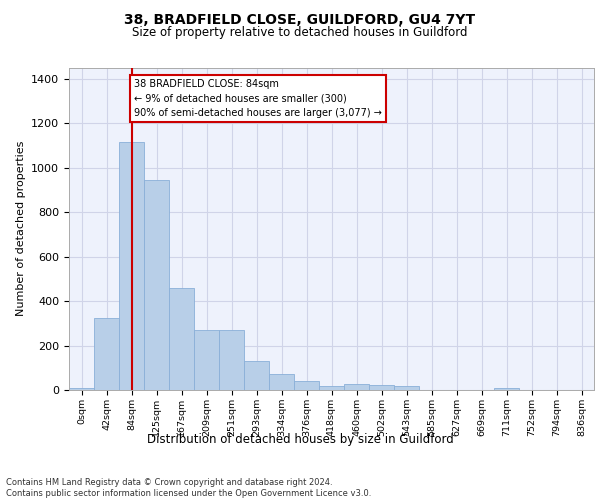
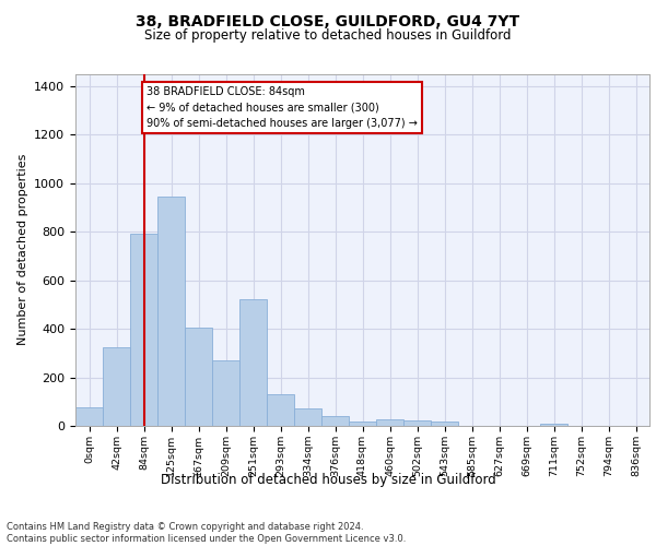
0sqm: 10 -> 75
84sqm: 1115 -> 790
167sqm: 460 -> 405
251sqm: 270 -> 520
